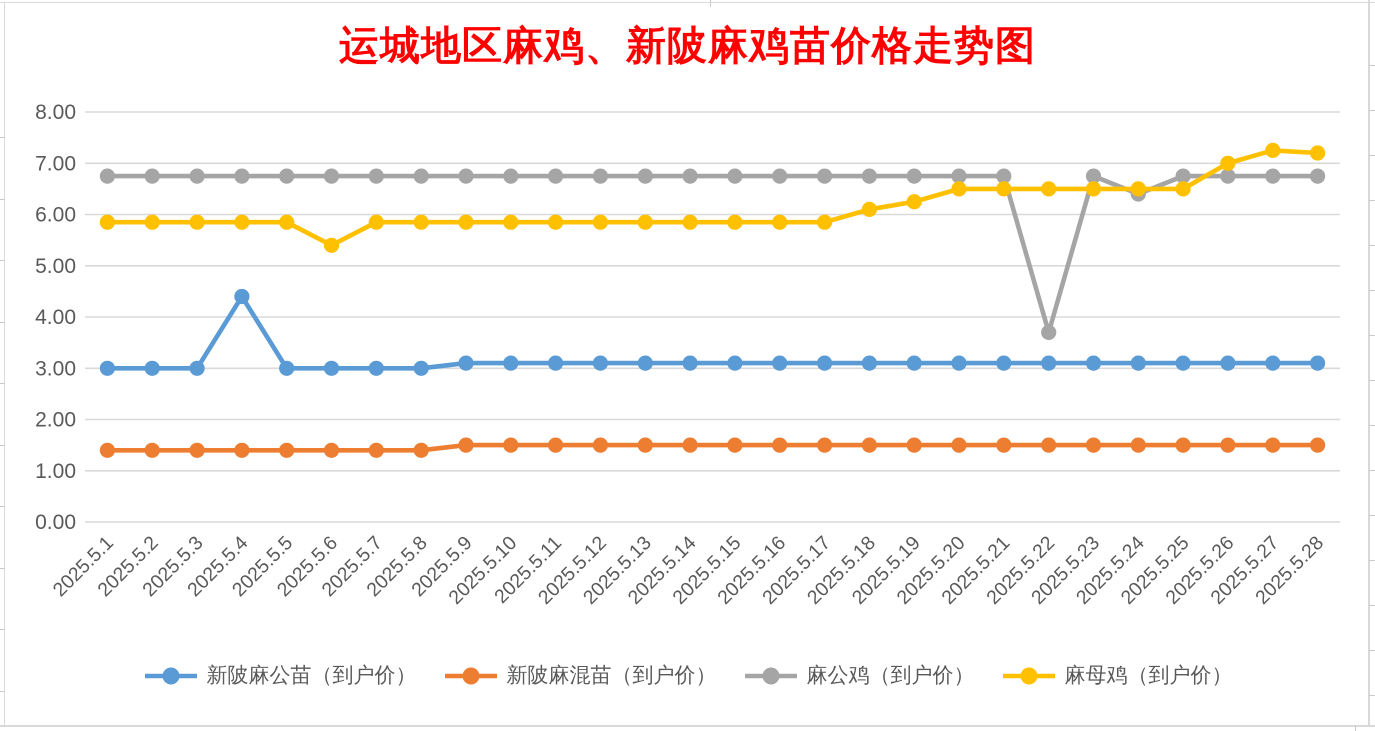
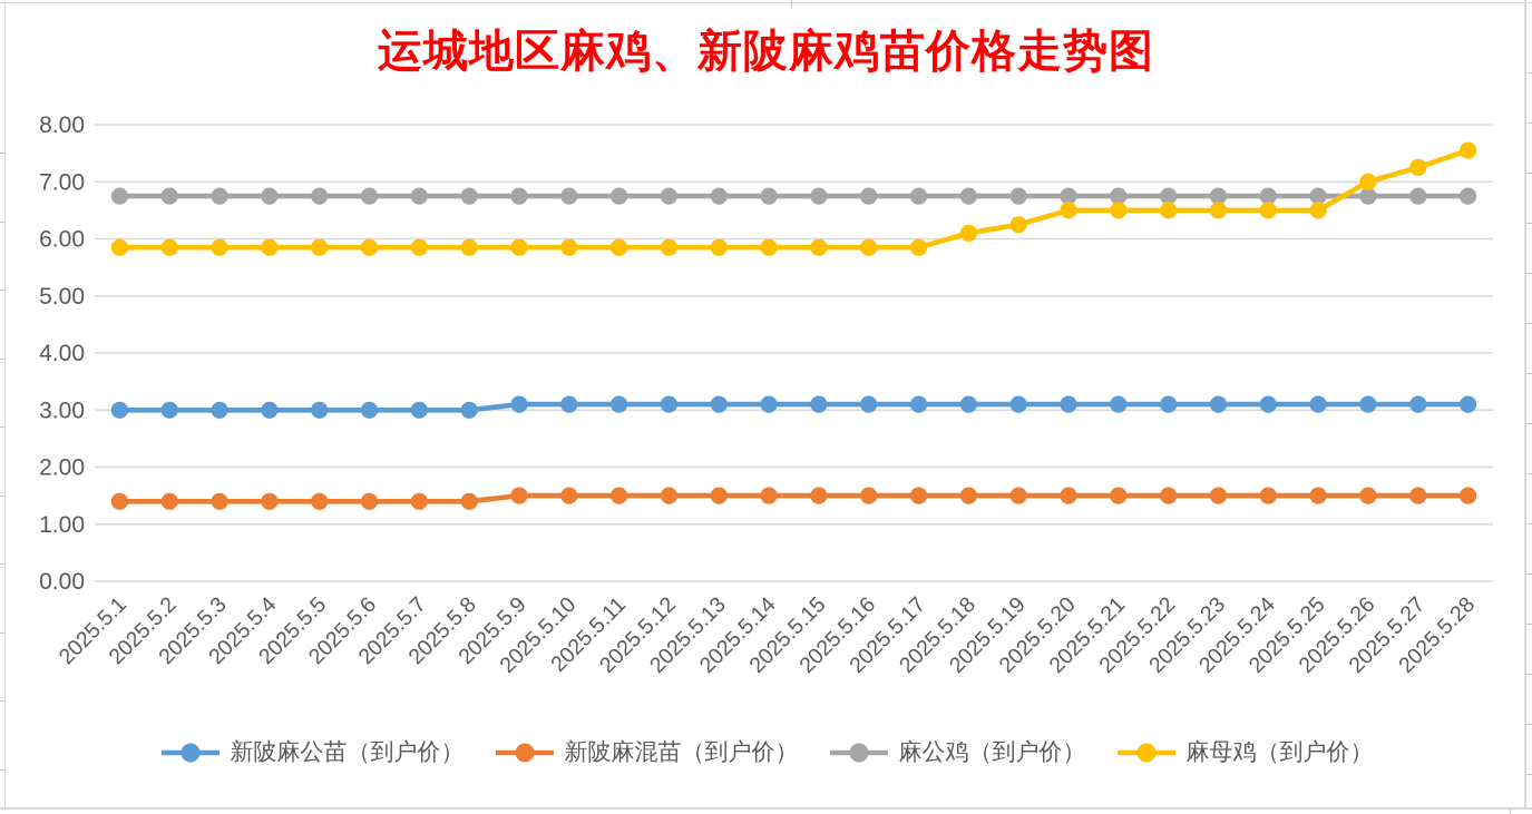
新陂麻公苗（到户价）/2025.5.4: 4.4 -> 3.0
麻母鸡（到户价）/2025.5.6: 5.4 -> 5.8
麻公鸡（到户价）/2025.5.22: 3.7 -> 6.8
麻公鸡（到户价）/2025.5.24: 6.4 -> 6.8
麻母鸡（到户价）/2025.5.28: 7.2 -> 7.5
